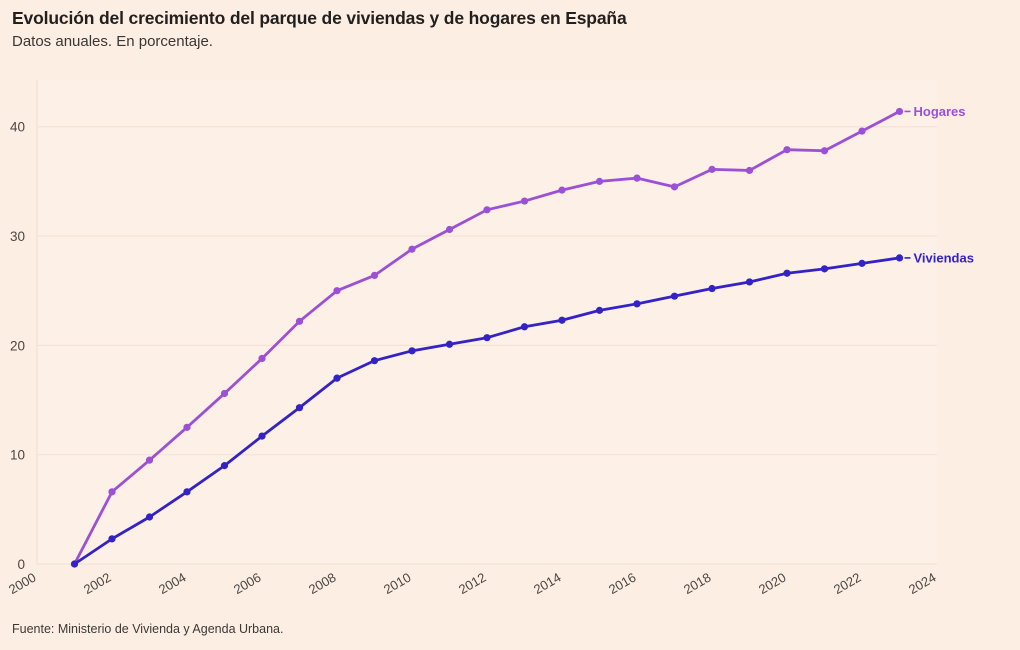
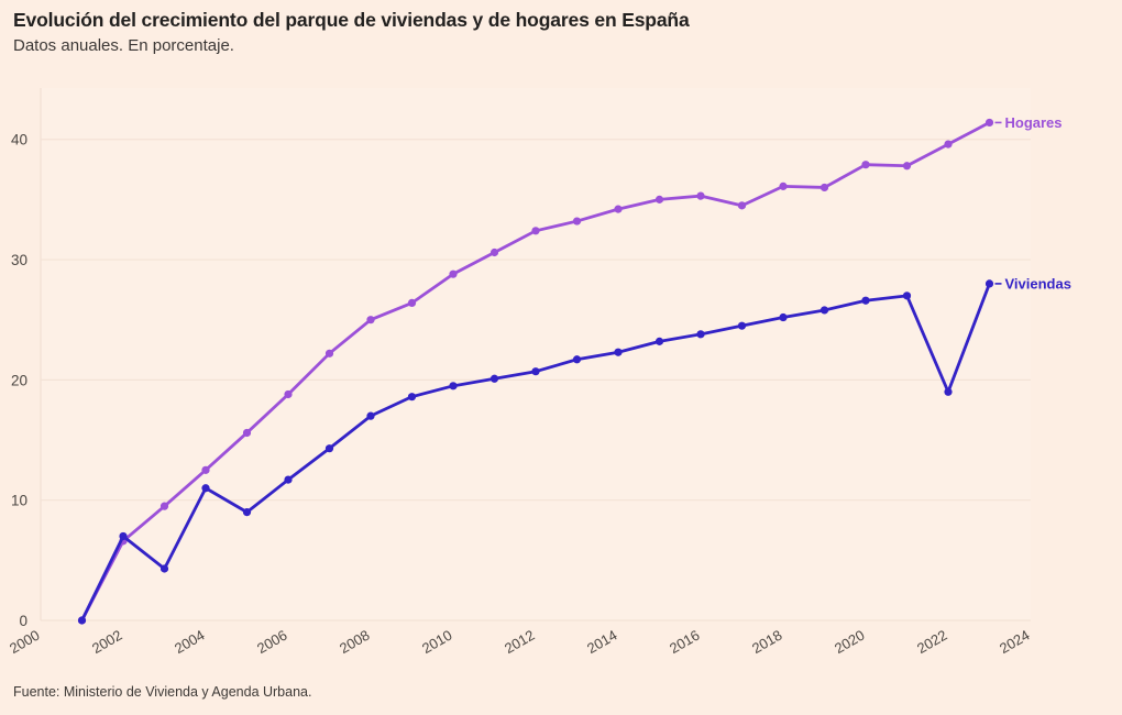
Viviendas/2002: 2.3 -> 7.0
Viviendas/2004: 6.6 -> 11.0
Viviendas/2022: 27.5 -> 19.0
